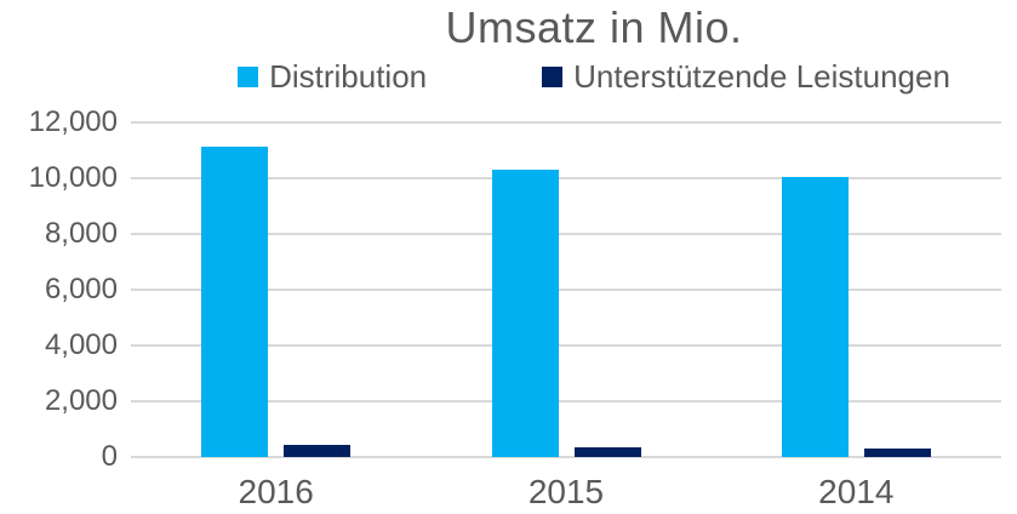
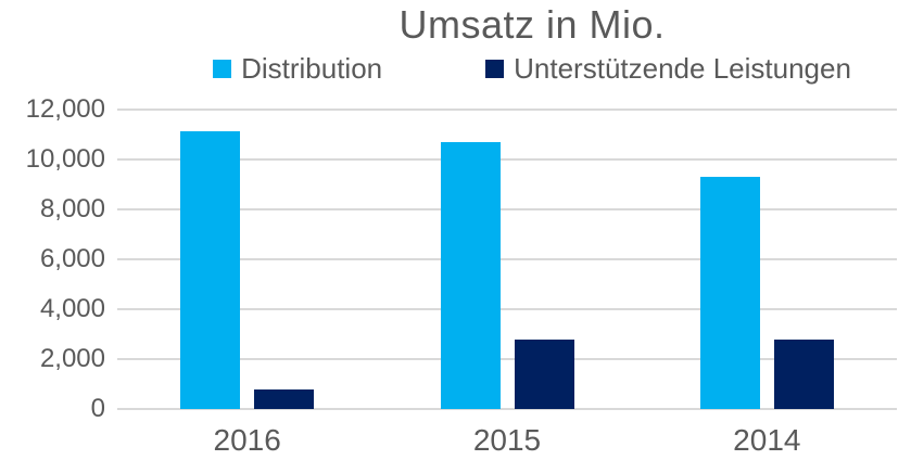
Unterstützende Leistungen/2016: 400 -> 800
Distribution/2015: 10300 -> 10700
Unterstützende Leistungen/2015: 400 -> 2800
Distribution/2014: 10000 -> 9300
Unterstützende Leistungen/2014: 300 -> 2800
